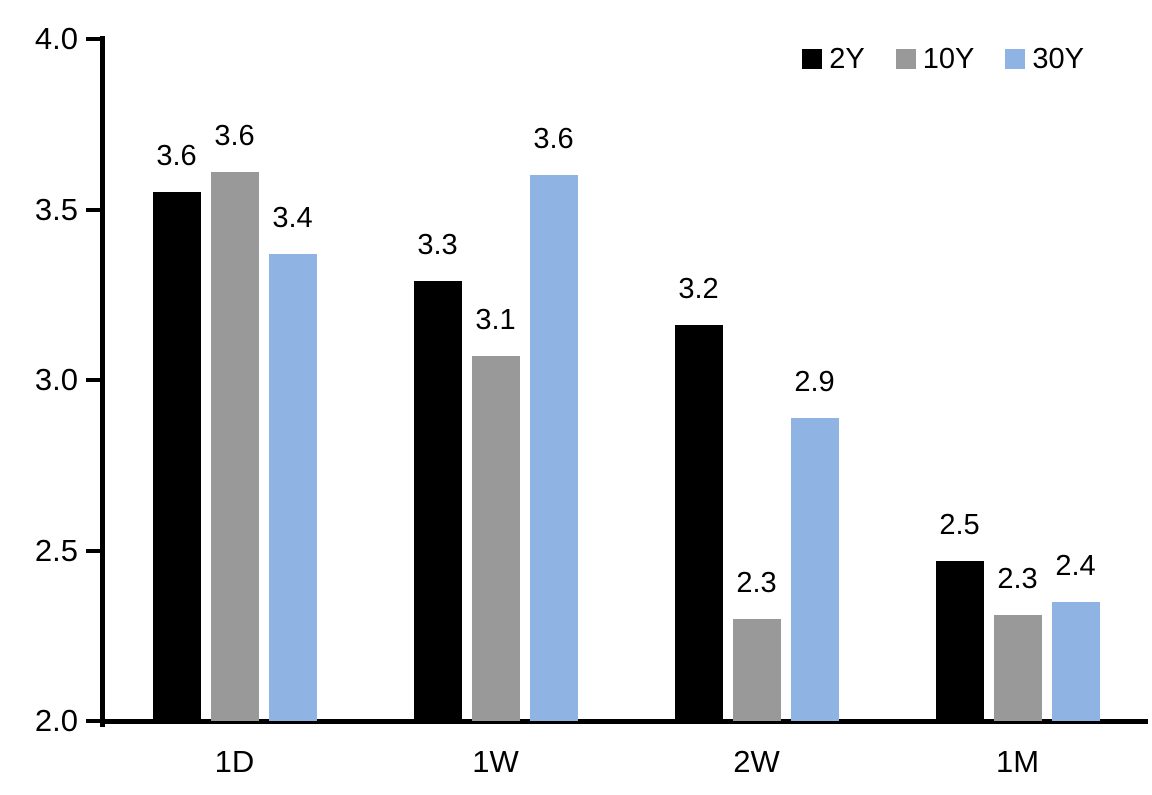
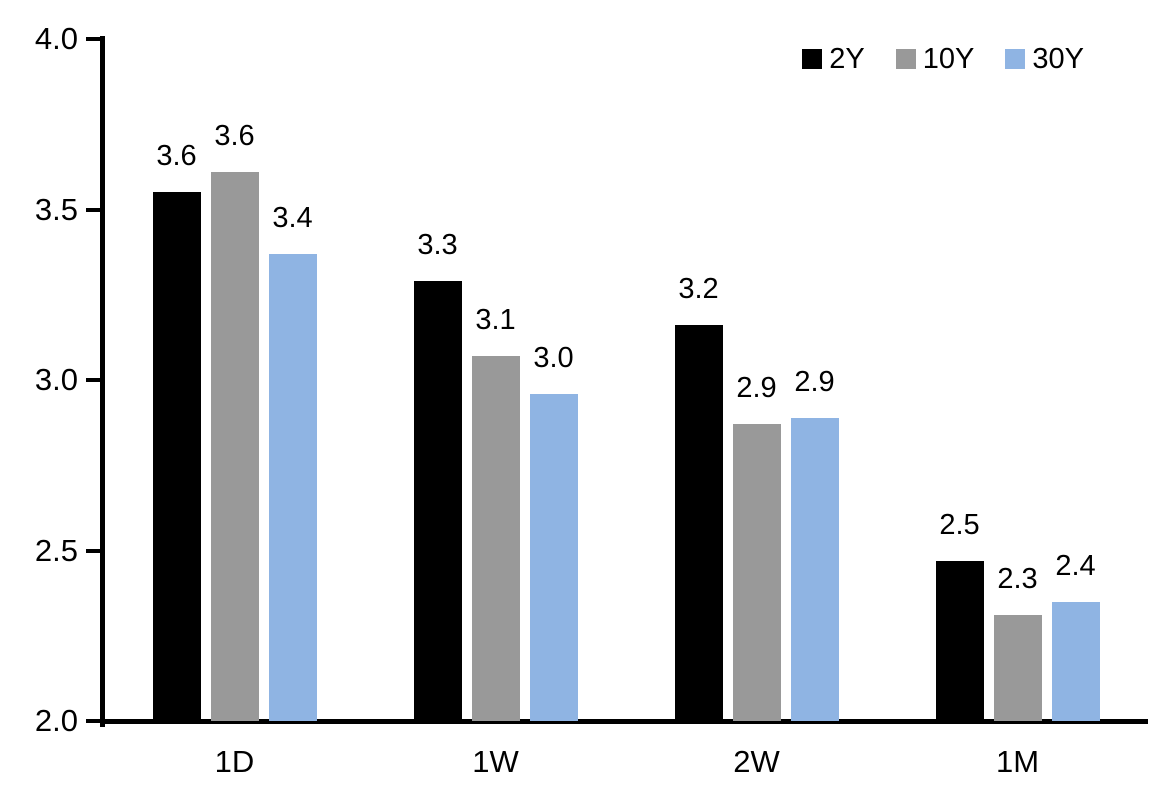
30Y/1W: 3.6 -> 3.0
10Y/2W: 2.3 -> 2.9
